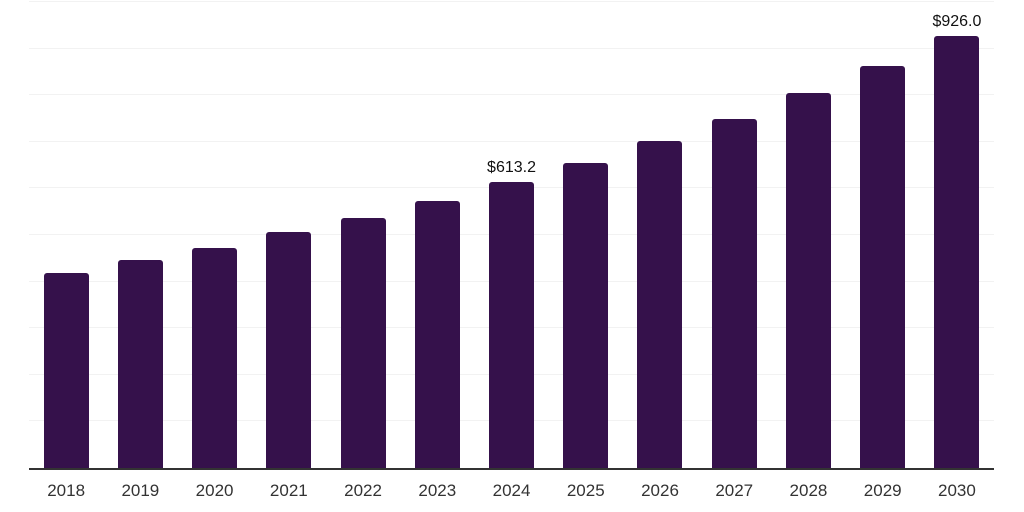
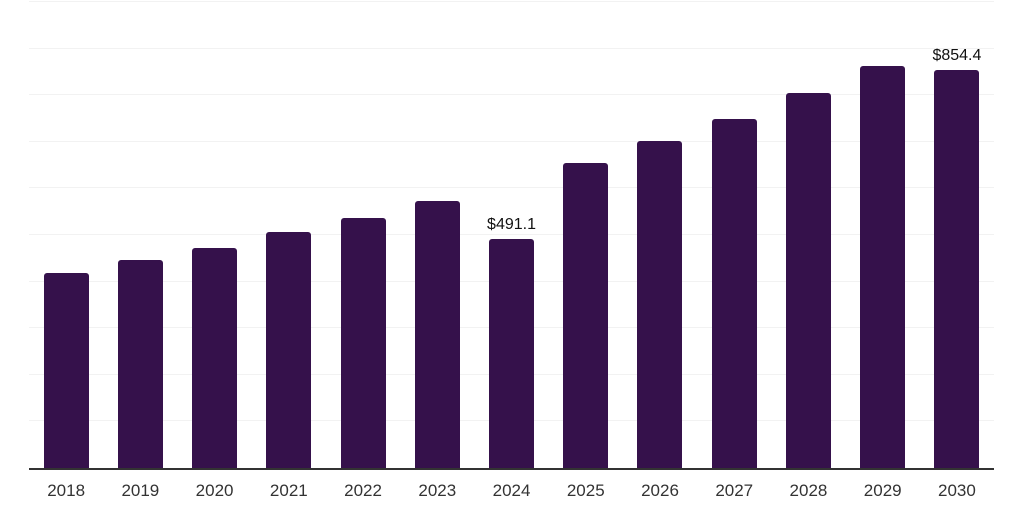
2024: $613.2 -> $491.1
2030: $926.0 -> $854.4
